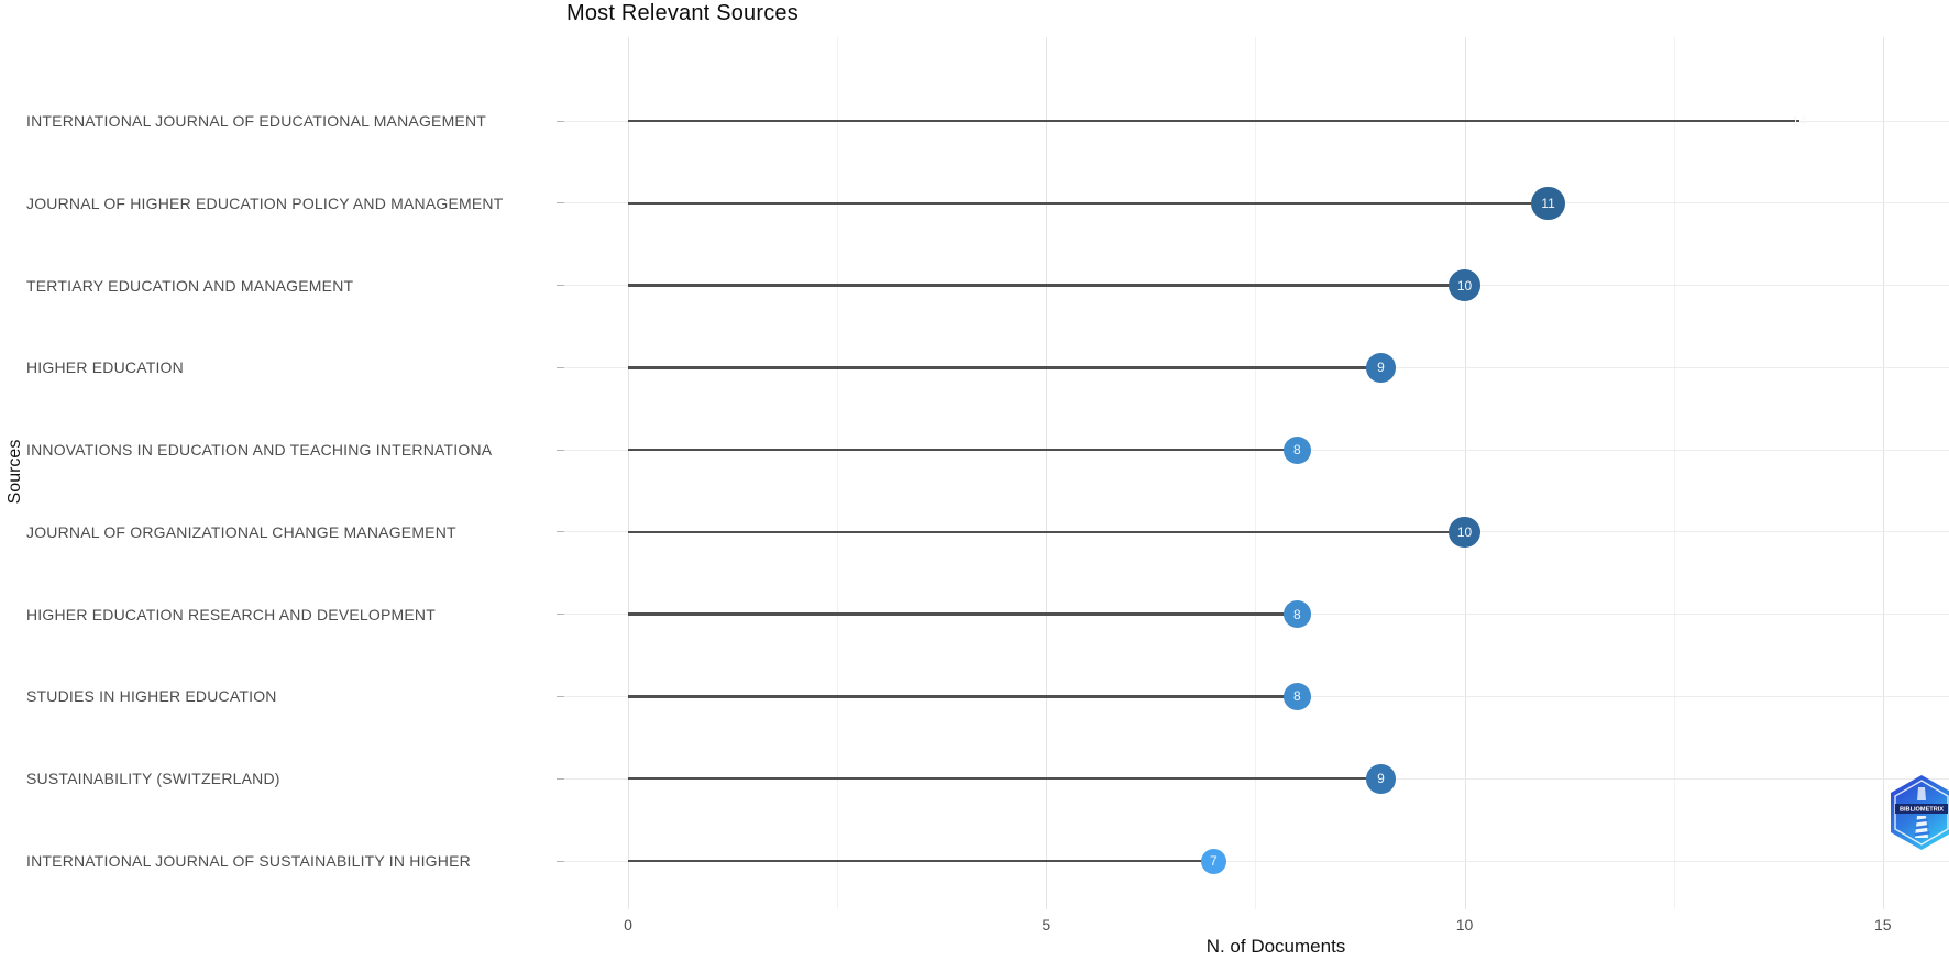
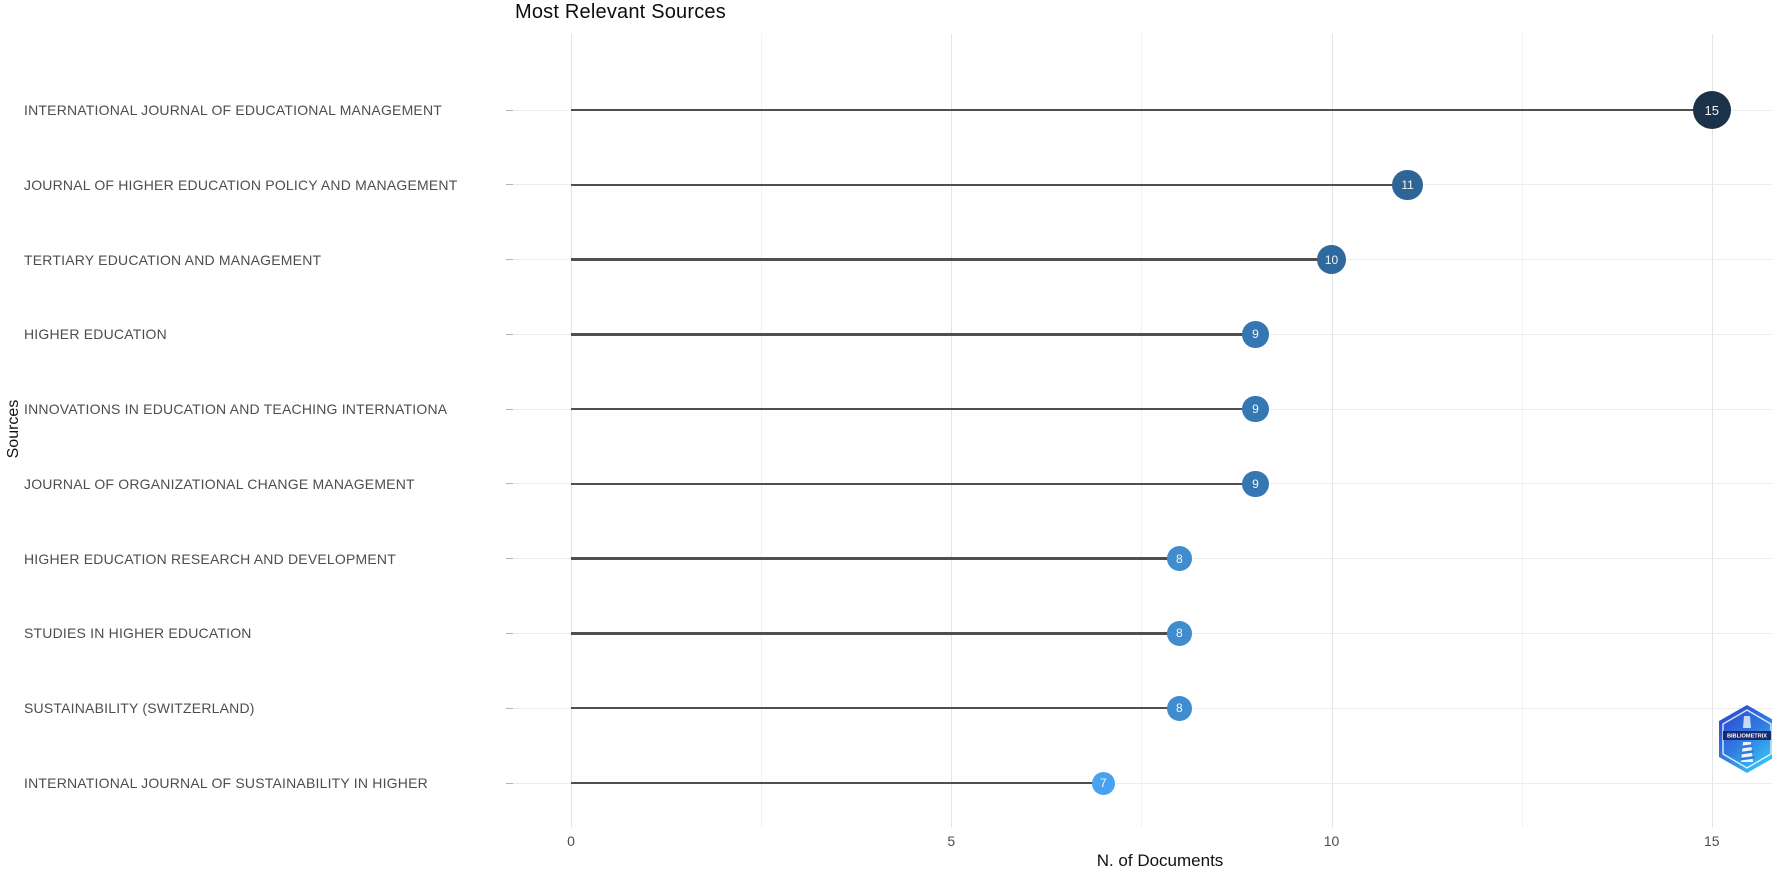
INTERNATIONAL JOURNAL OF EDUCATIONAL MANAGEMENT: 14 -> 15
INNOVATIONS IN EDUCATION AND TEACHING INTERNATIONA: 8 -> 9
JOURNAL OF ORGANIZATIONAL CHANGE MANAGEMENT: 10 -> 9
SUSTAINABILITY (SWITZERLAND): 9 -> 8
